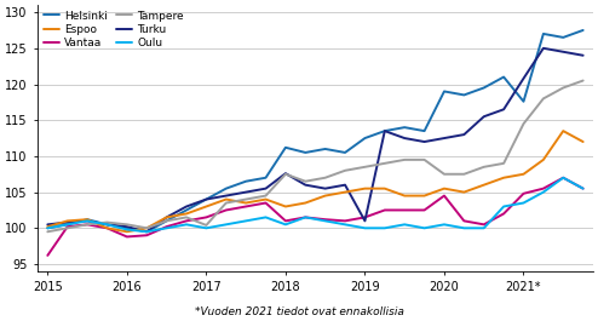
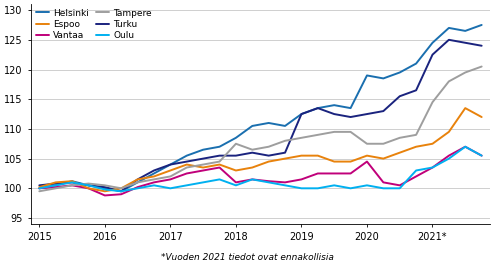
Vantaa/2015: 96.2 -> 100.0
Tampere/2017: 100.4 -> 102.0
Helsinki/2018: 111.2 -> 108.5
Turku/2018: 107.6 -> 105.5
Turku/2019: 101.0 -> 112.5
Helsinki/2021*: 117.6 -> 124.5
Vantaa/2021*: 104.8 -> 103.5
Turku/2021*: 120.8 -> 122.5
